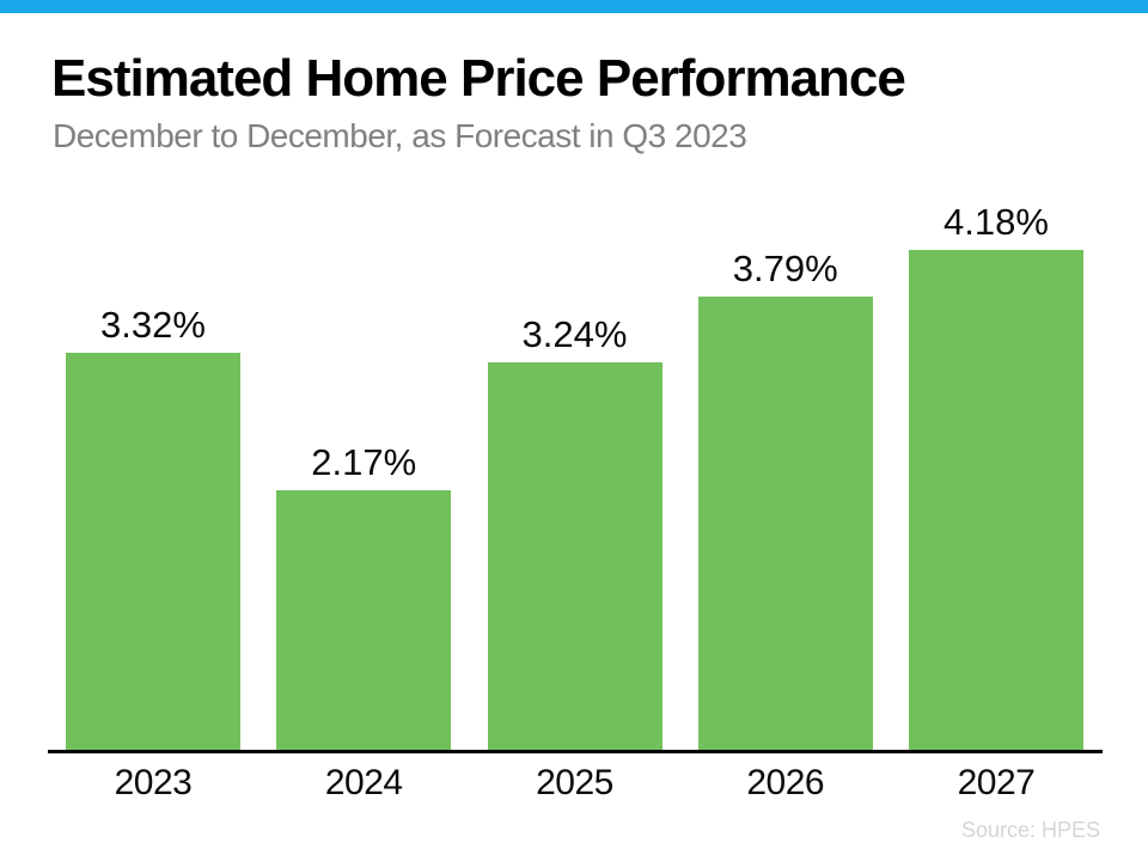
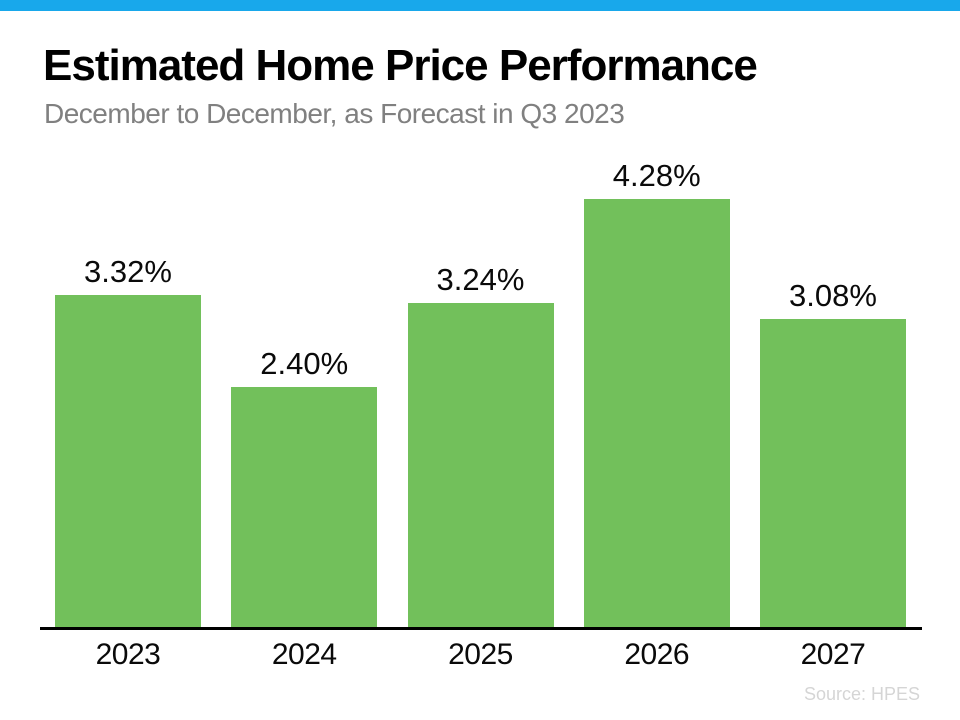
2024: 2.17% -> 2.40%
2026: 3.79% -> 4.28%
2027: 4.18% -> 3.08%
